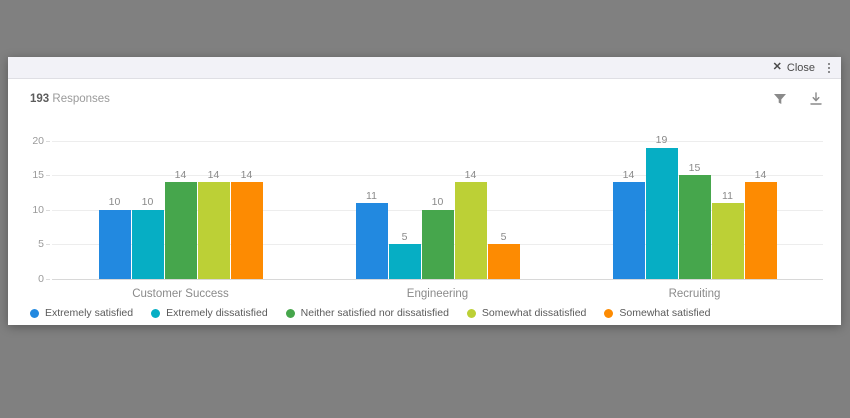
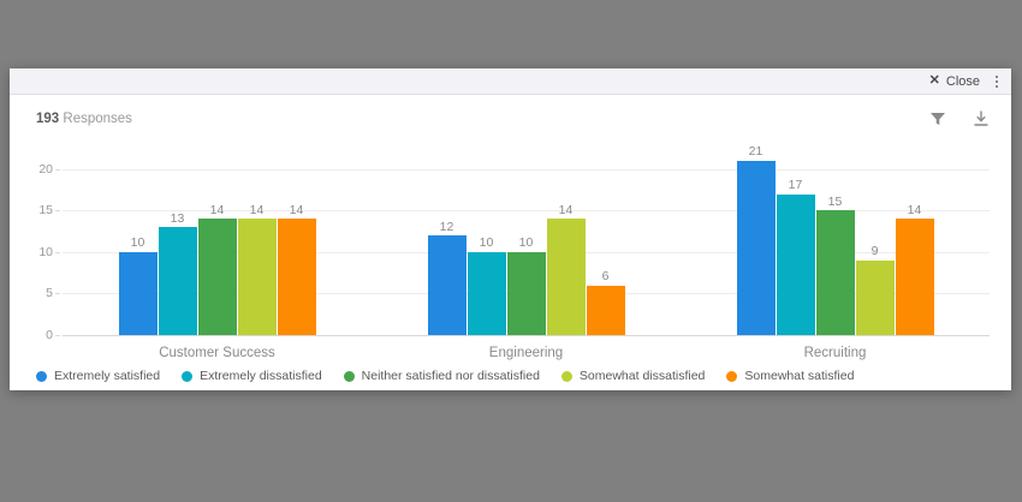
Extremely dissatisfied/Customer Success: 10 -> 13
Extremely satisfied/Engineering: 11 -> 12
Extremely dissatisfied/Engineering: 5 -> 10
Somewhat satisfied/Engineering: 5 -> 6
Extremely satisfied/Recruiting: 14 -> 21
Extremely dissatisfied/Recruiting: 19 -> 17
Somewhat dissatisfied/Recruiting: 11 -> 9
